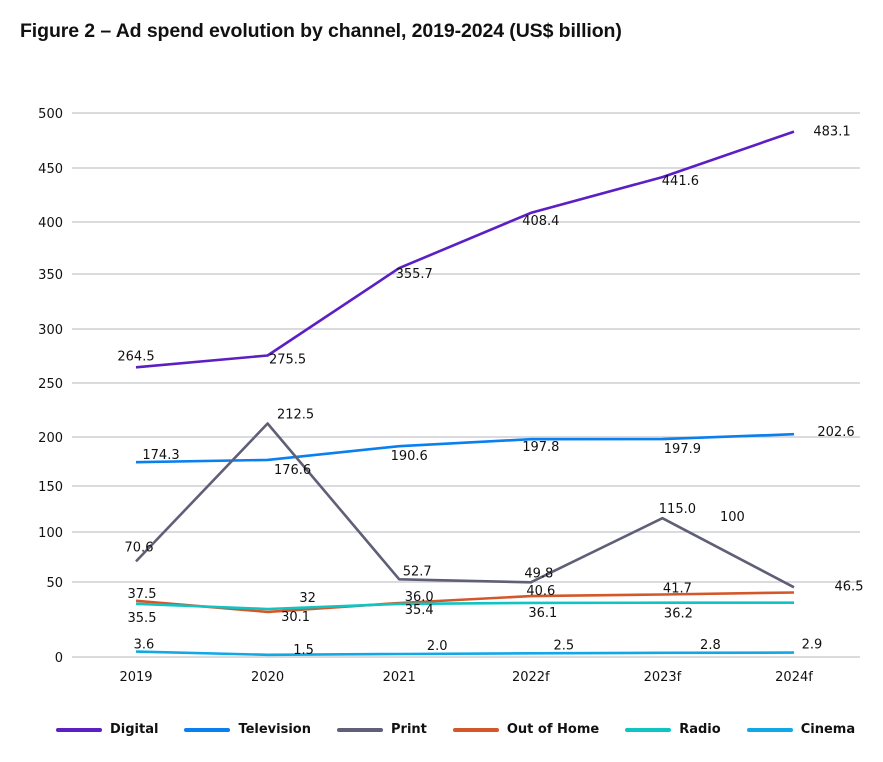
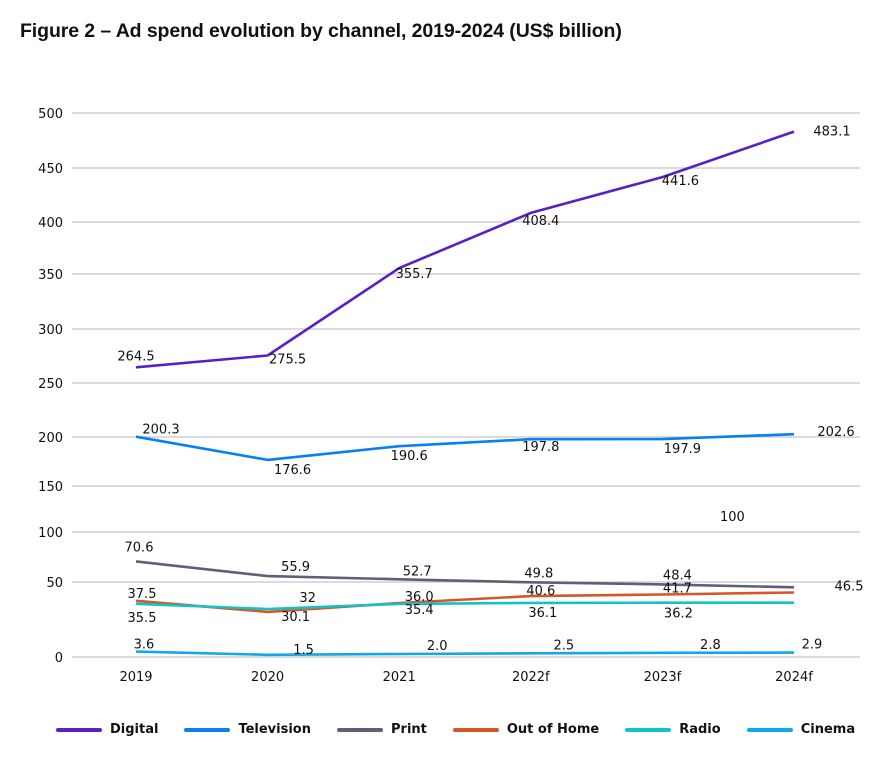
Television/2019: 174.3 -> 200.3
Print/2020: 212.5 -> 55.9
Print/2023f: 115.0 -> 48.4
